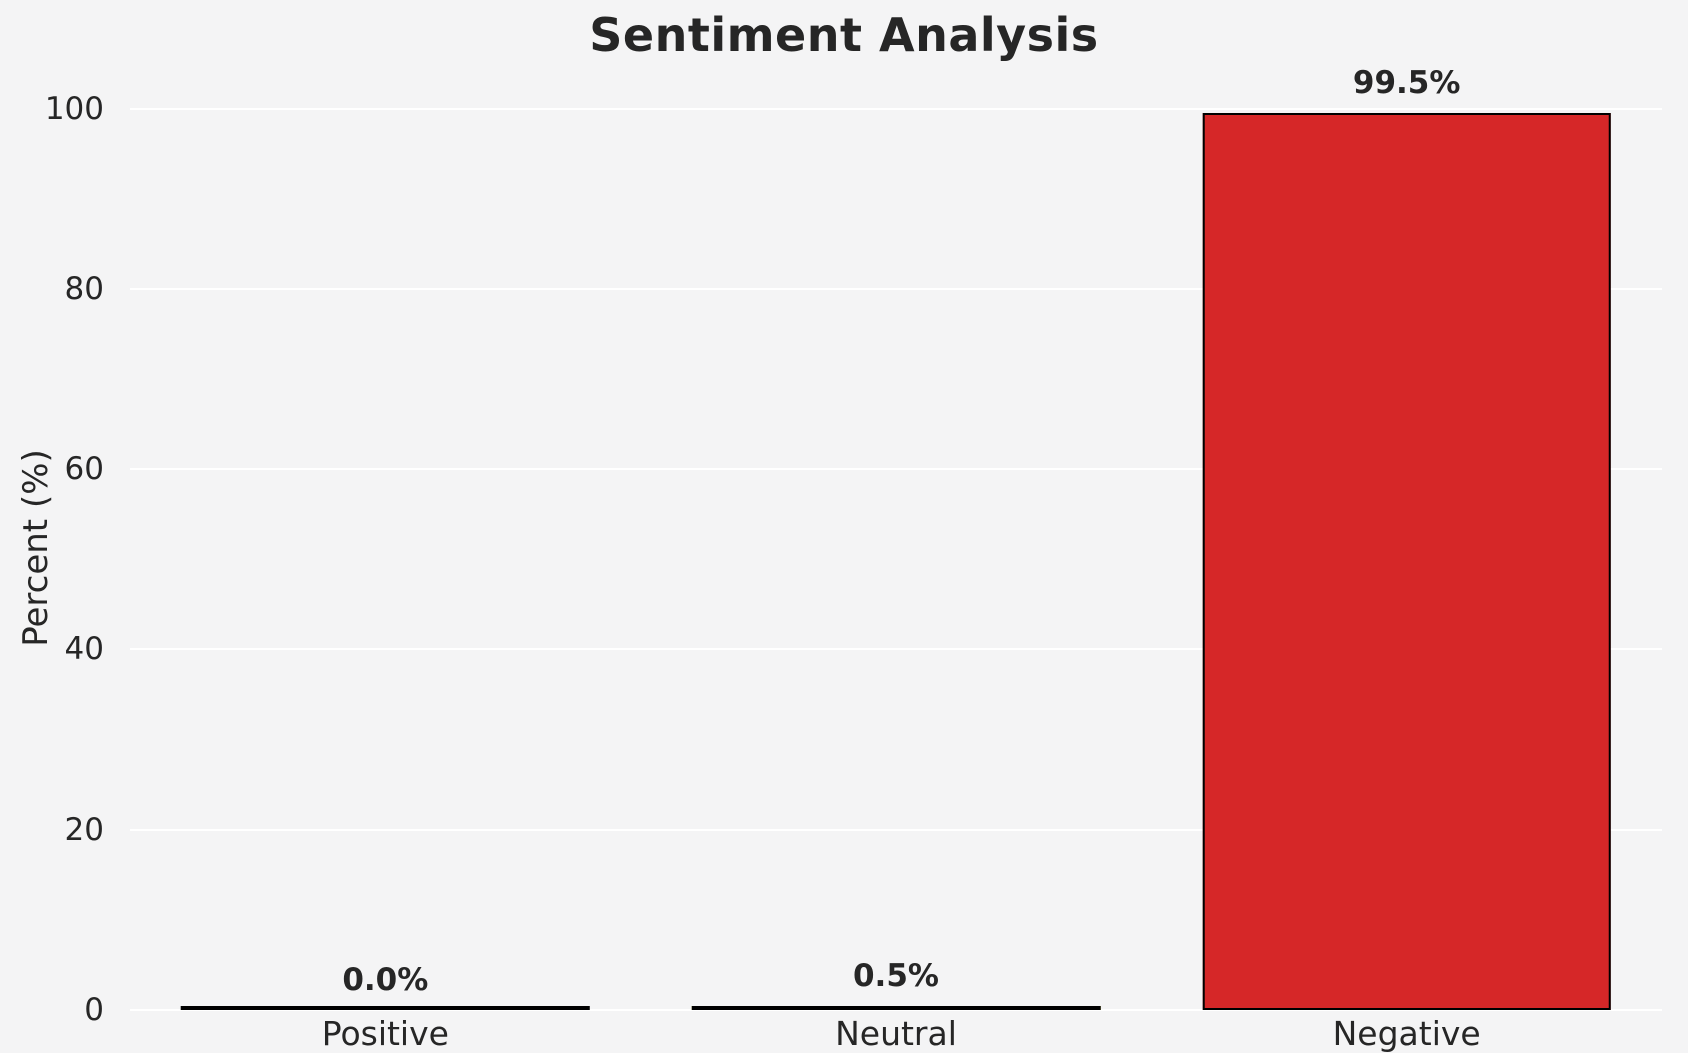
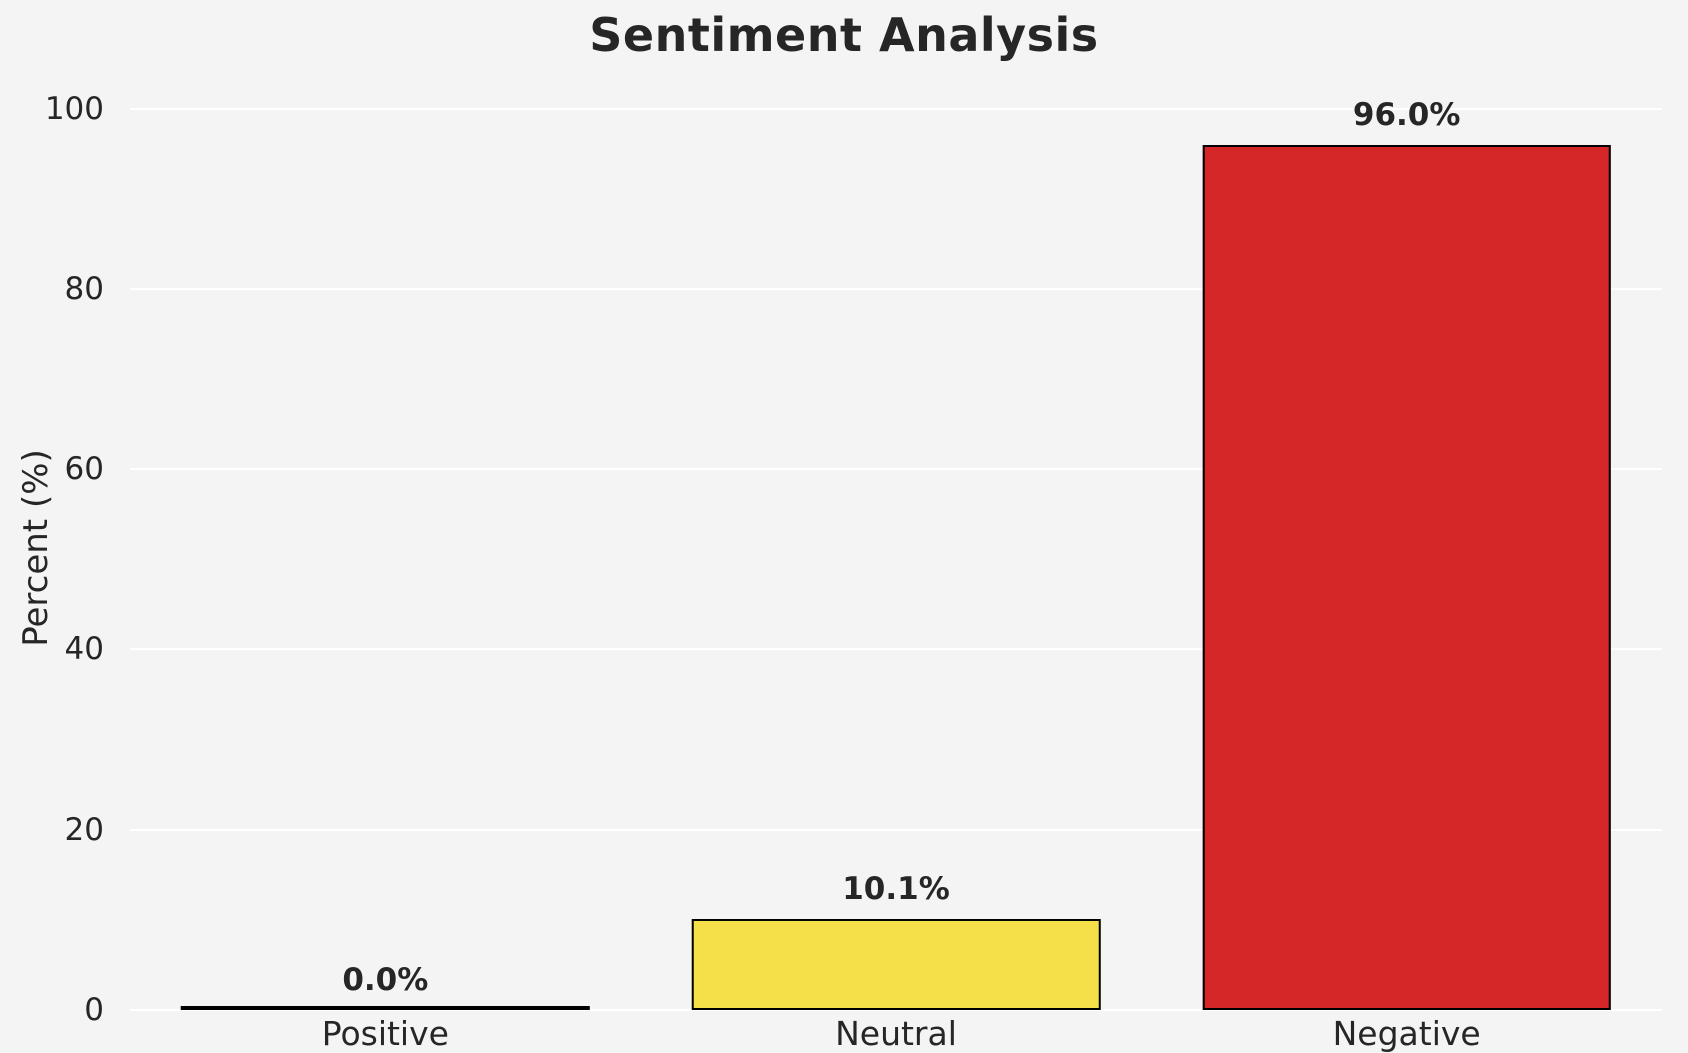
Neutral: 0.5% -> 10.1%
Negative: 99.5% -> 96.0%
